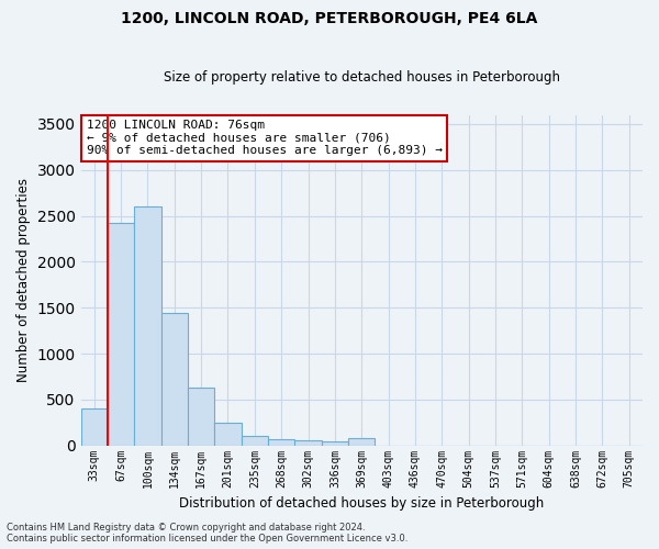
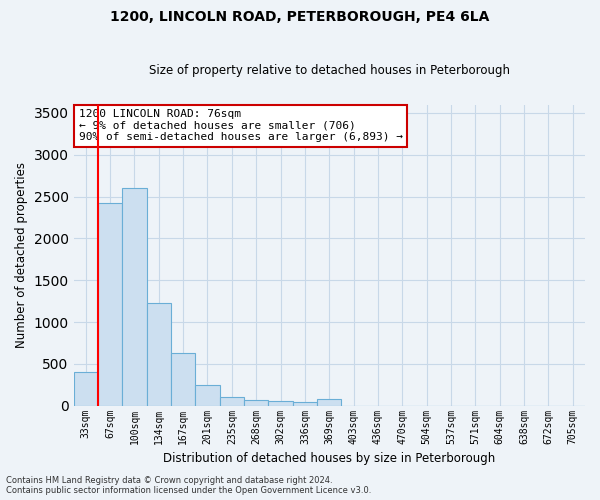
134sqm: 1440 -> 1230
